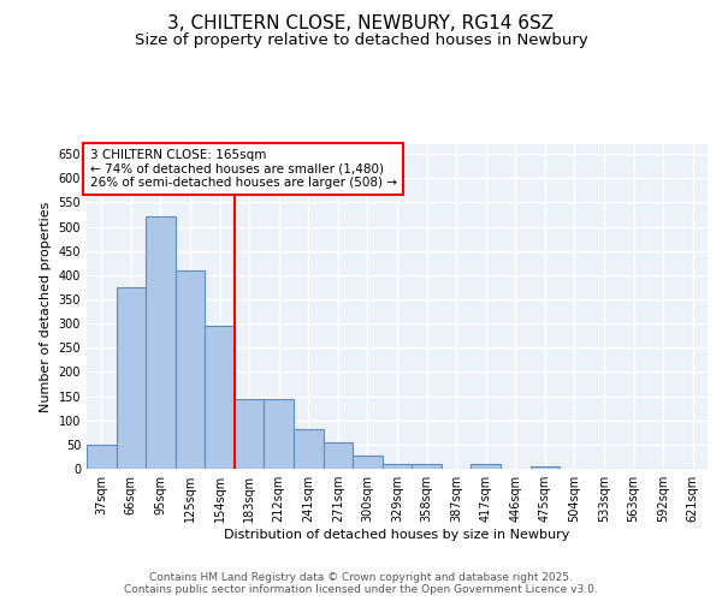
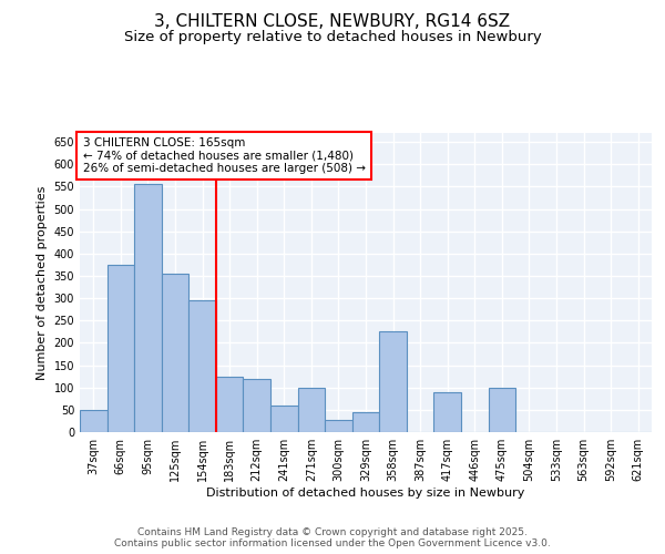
95sqm: 520 -> 555
125sqm: 410 -> 355
183sqm: 145 -> 125
212sqm: 145 -> 120
241sqm: 83 -> 60
271sqm: 55 -> 100
329sqm: 10 -> 45
358sqm: 10 -> 225
417sqm: 10 -> 90
475sqm: 5 -> 100
